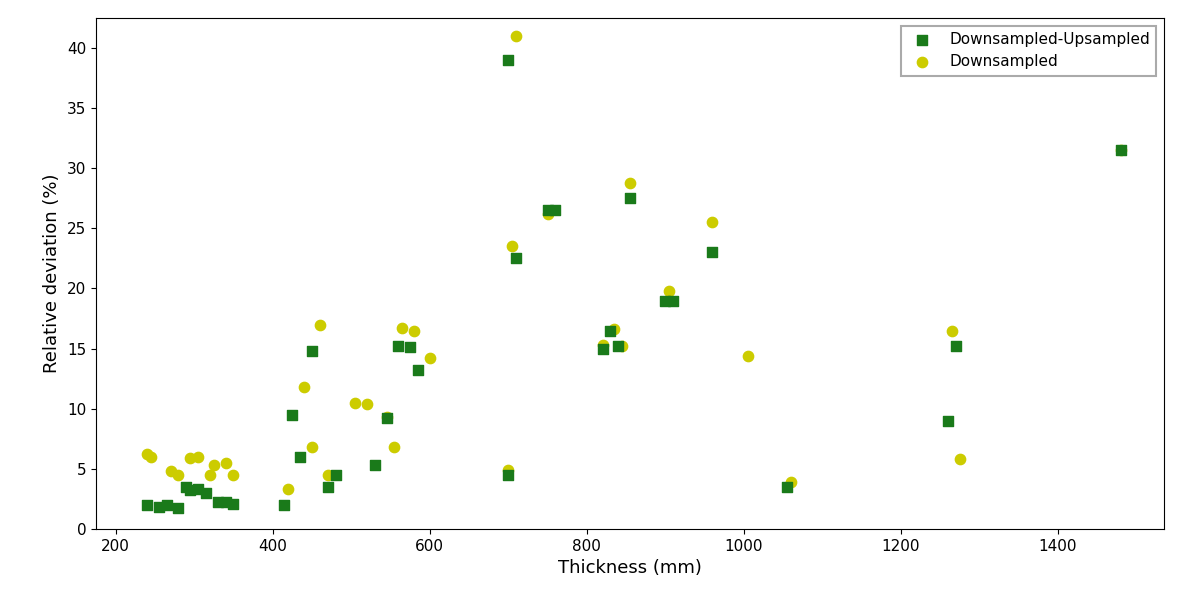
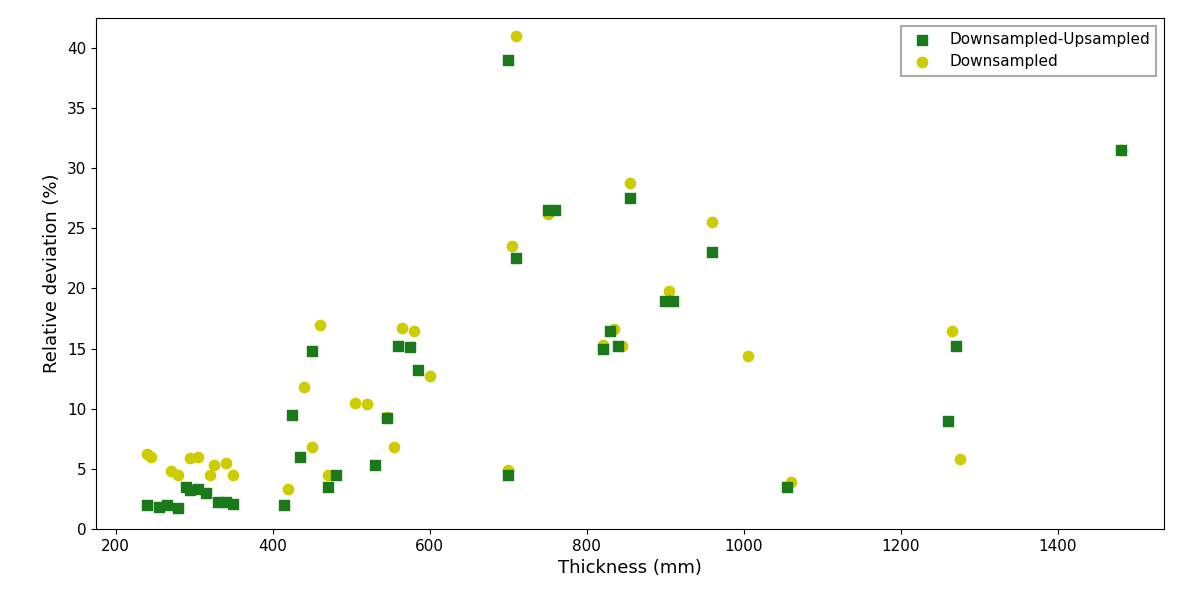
Downsampled/600: 14.2 -> 12.7
